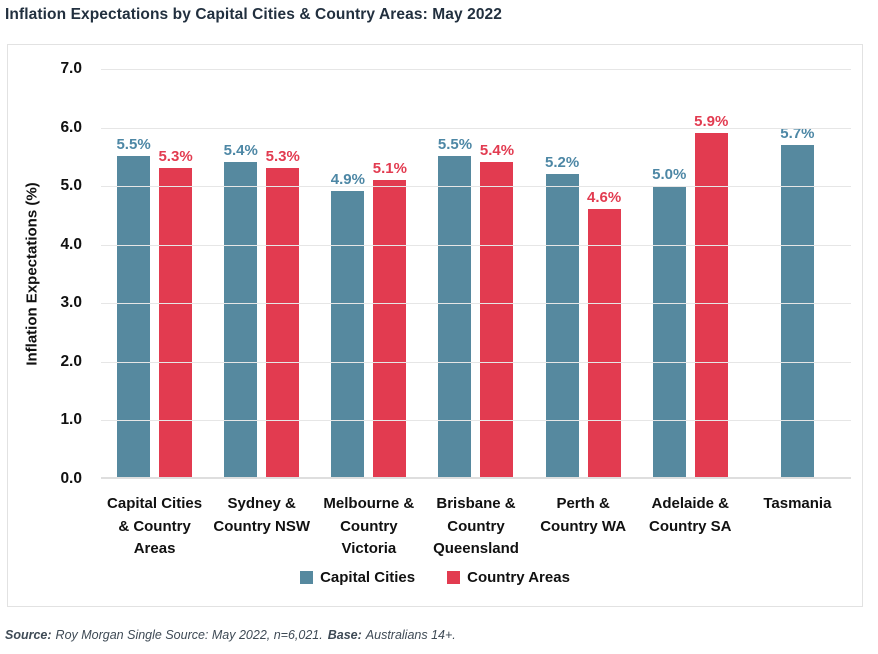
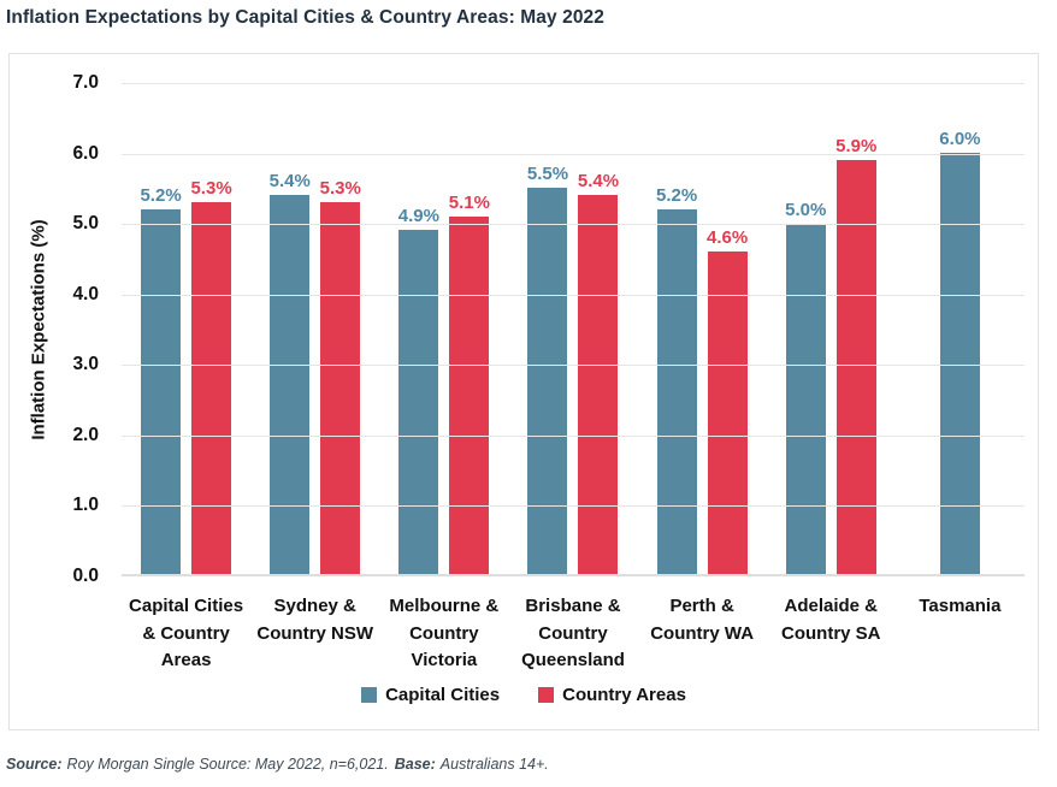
Capital Cities/Capital Cities & Country Areas: 5.5% -> 5.2%
Capital Cities/Tasmania: 5.7% -> 6.0%
